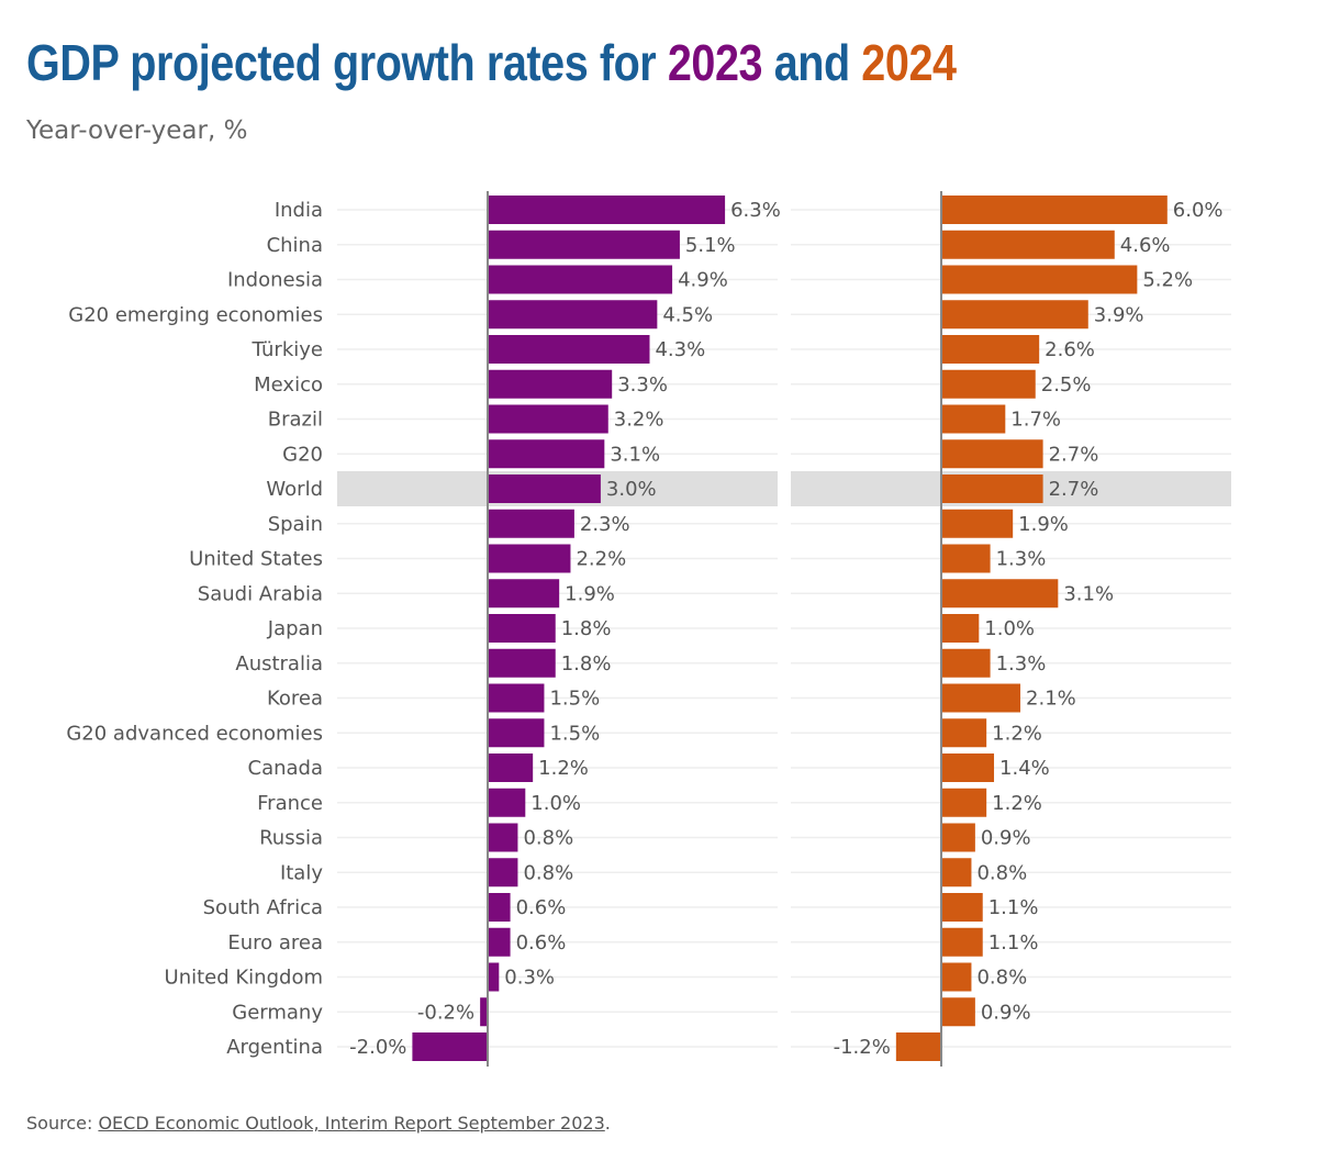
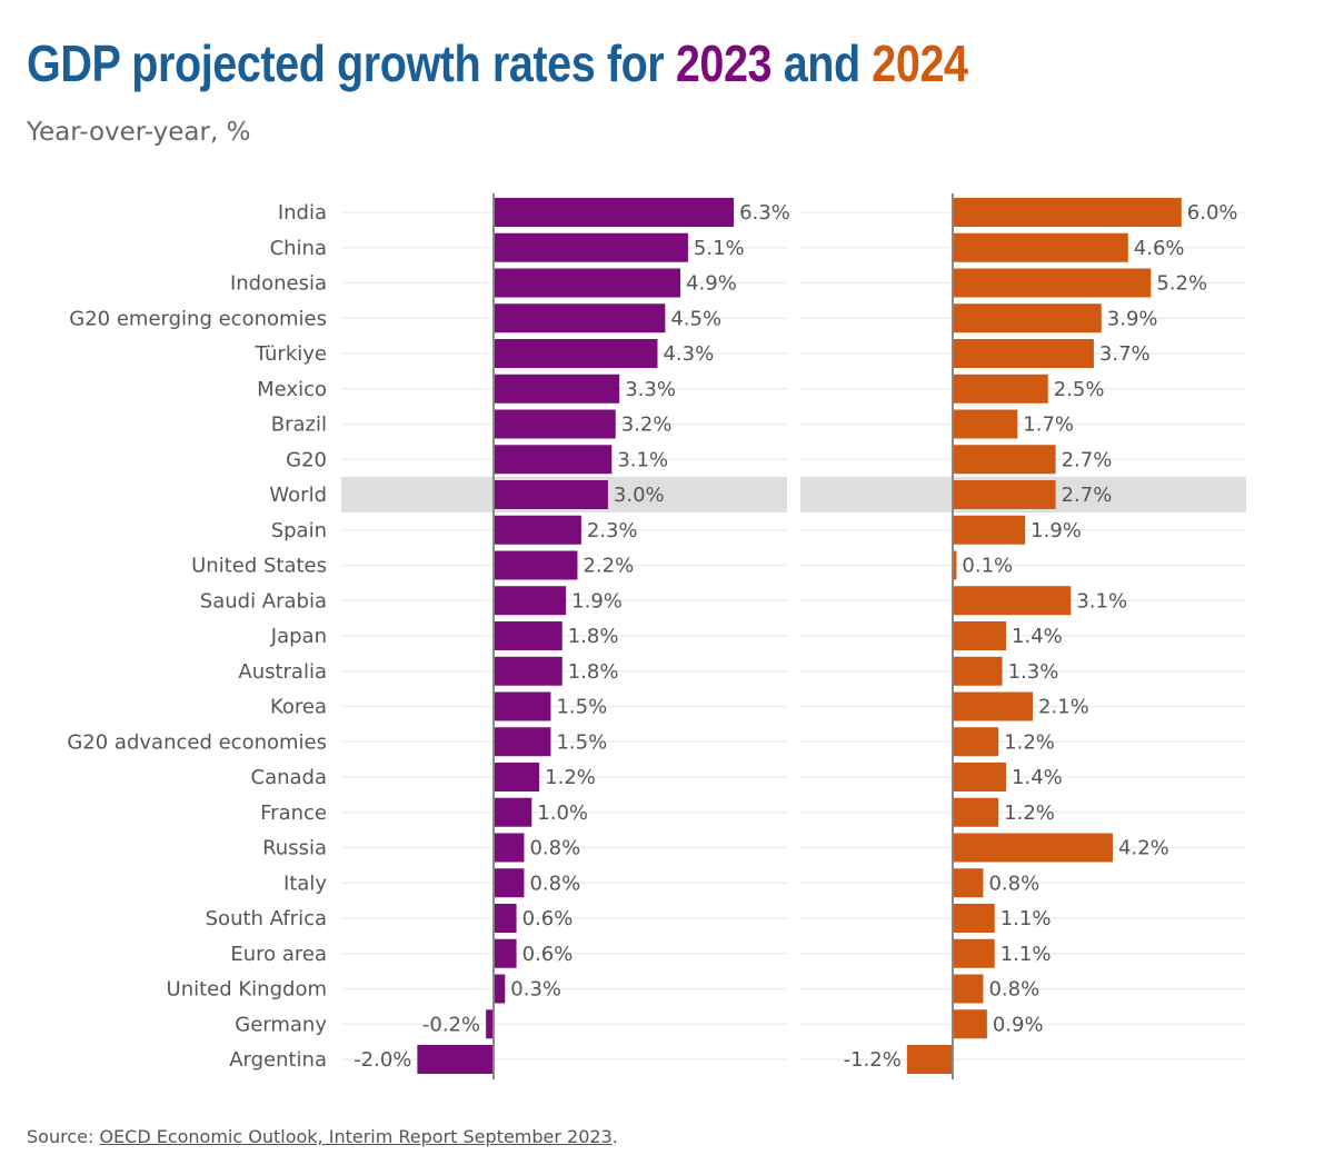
2024/Türkiye: 2.6% -> 3.7%
2024/United States: 1.3% -> 0.1%
2024/Japan: 1.0% -> 1.4%
2024/Russia: 0.9% -> 4.2%
